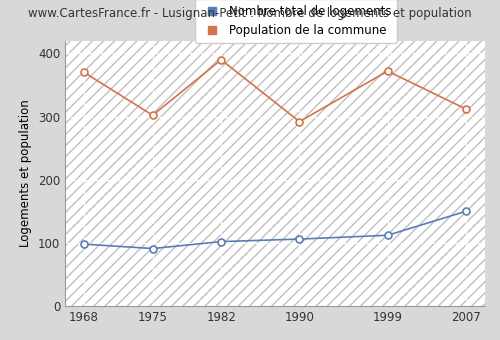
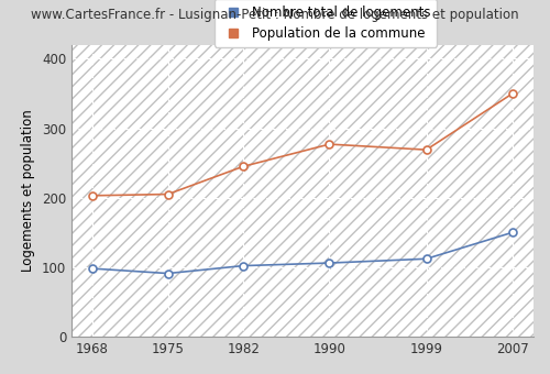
Population de la commune/1968: 370 -> 203
Population de la commune/1975: 302 -> 205
Population de la commune/1982: 390 -> 245
Population de la commune/1990: 292 -> 277
Population de la commune/1999: 372 -> 269
Population de la commune/2007: 312 -> 350
